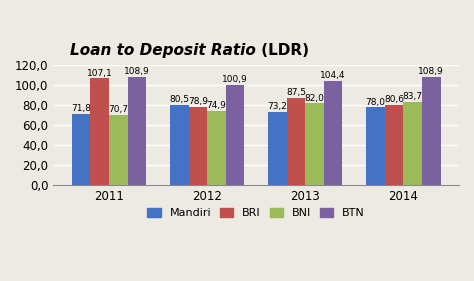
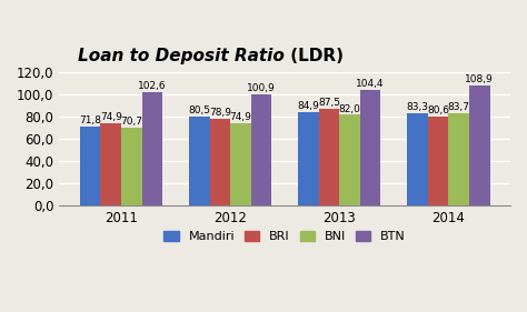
BRI/2011: 107,1 -> 74,9
BTN/2011: 108,9 -> 102,6
Mandiri/2013: 73,2 -> 84,9
Mandiri/2014: 78,0 -> 83,3
